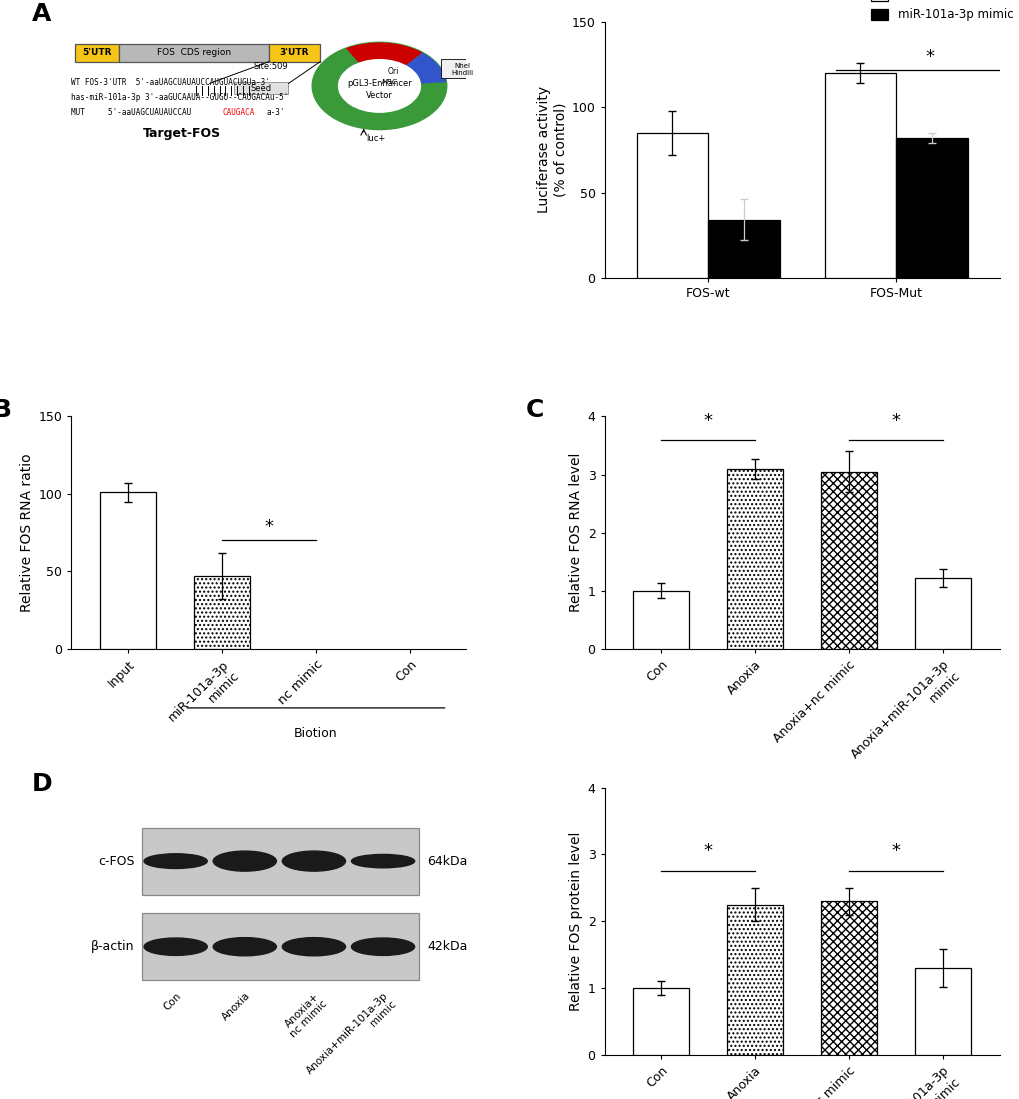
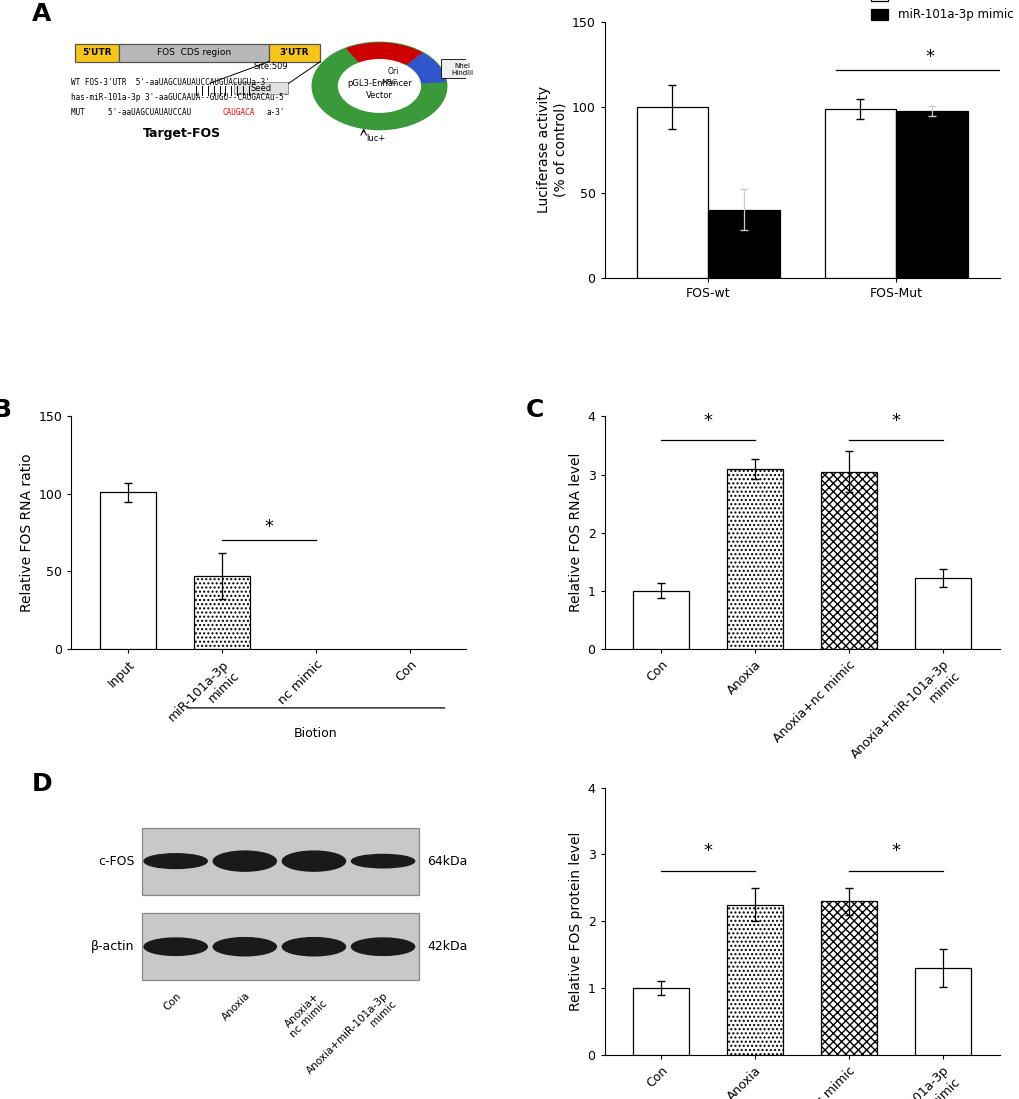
nc mimic/FOS-wt: 85 -> 100
miR-101a-3p mimic/FOS-wt: 34 -> 40
nc mimic/FOS-Mut: 120 -> 99
miR-101a-3p mimic/FOS-Mut: 82 -> 98
